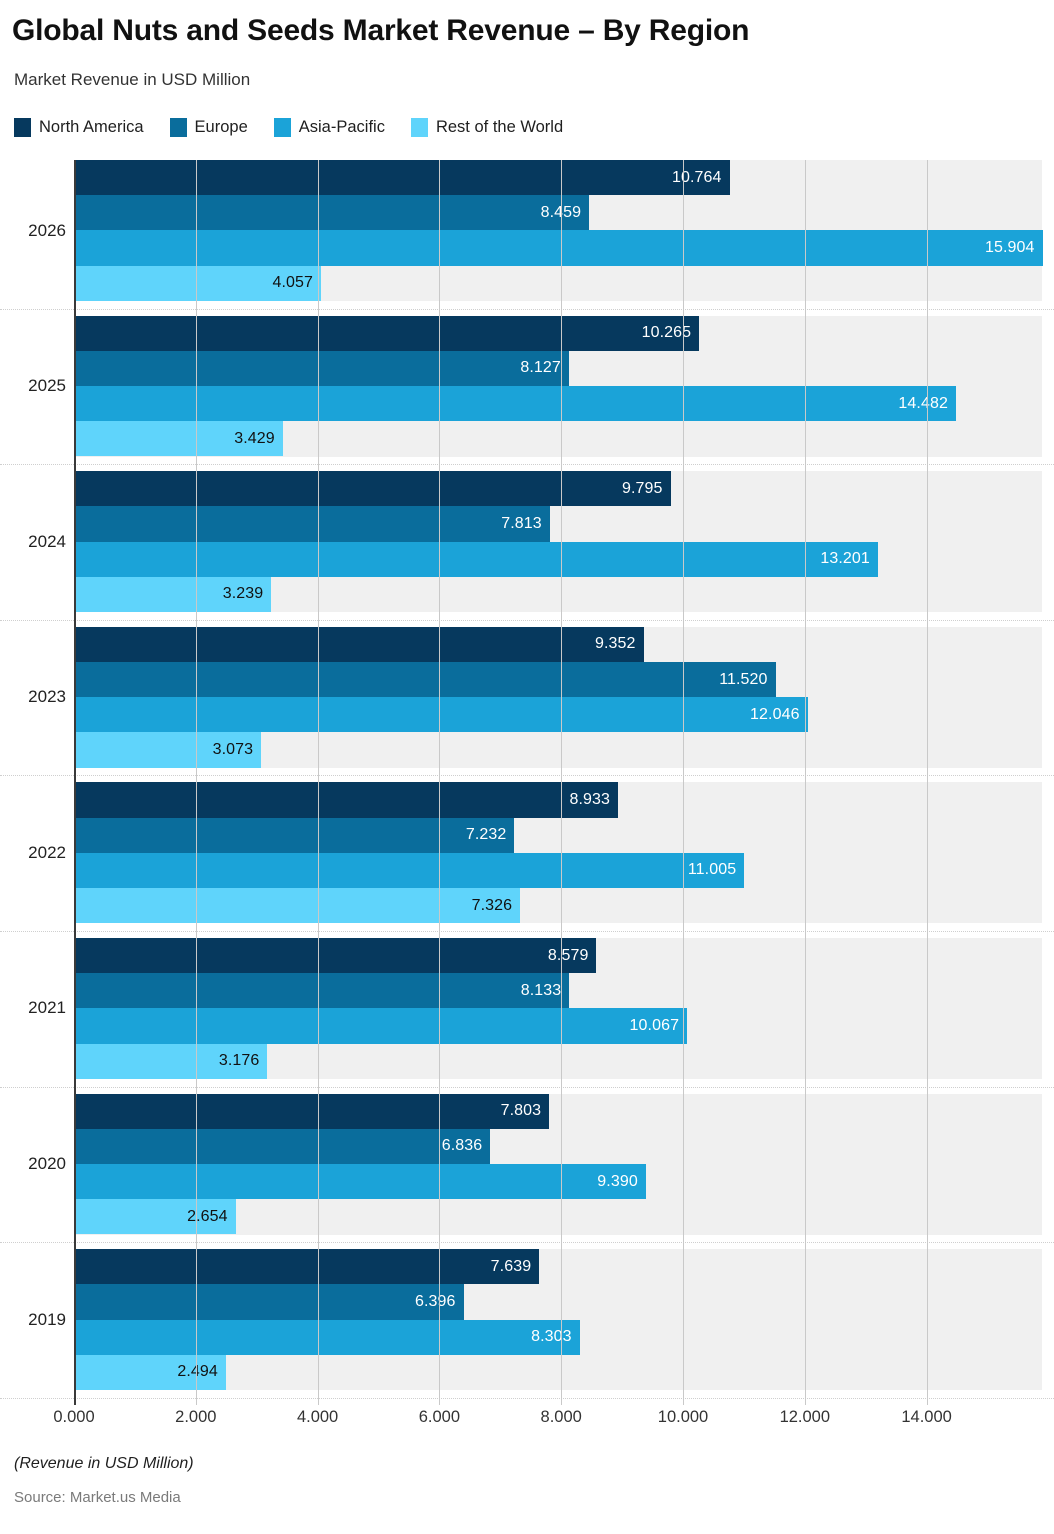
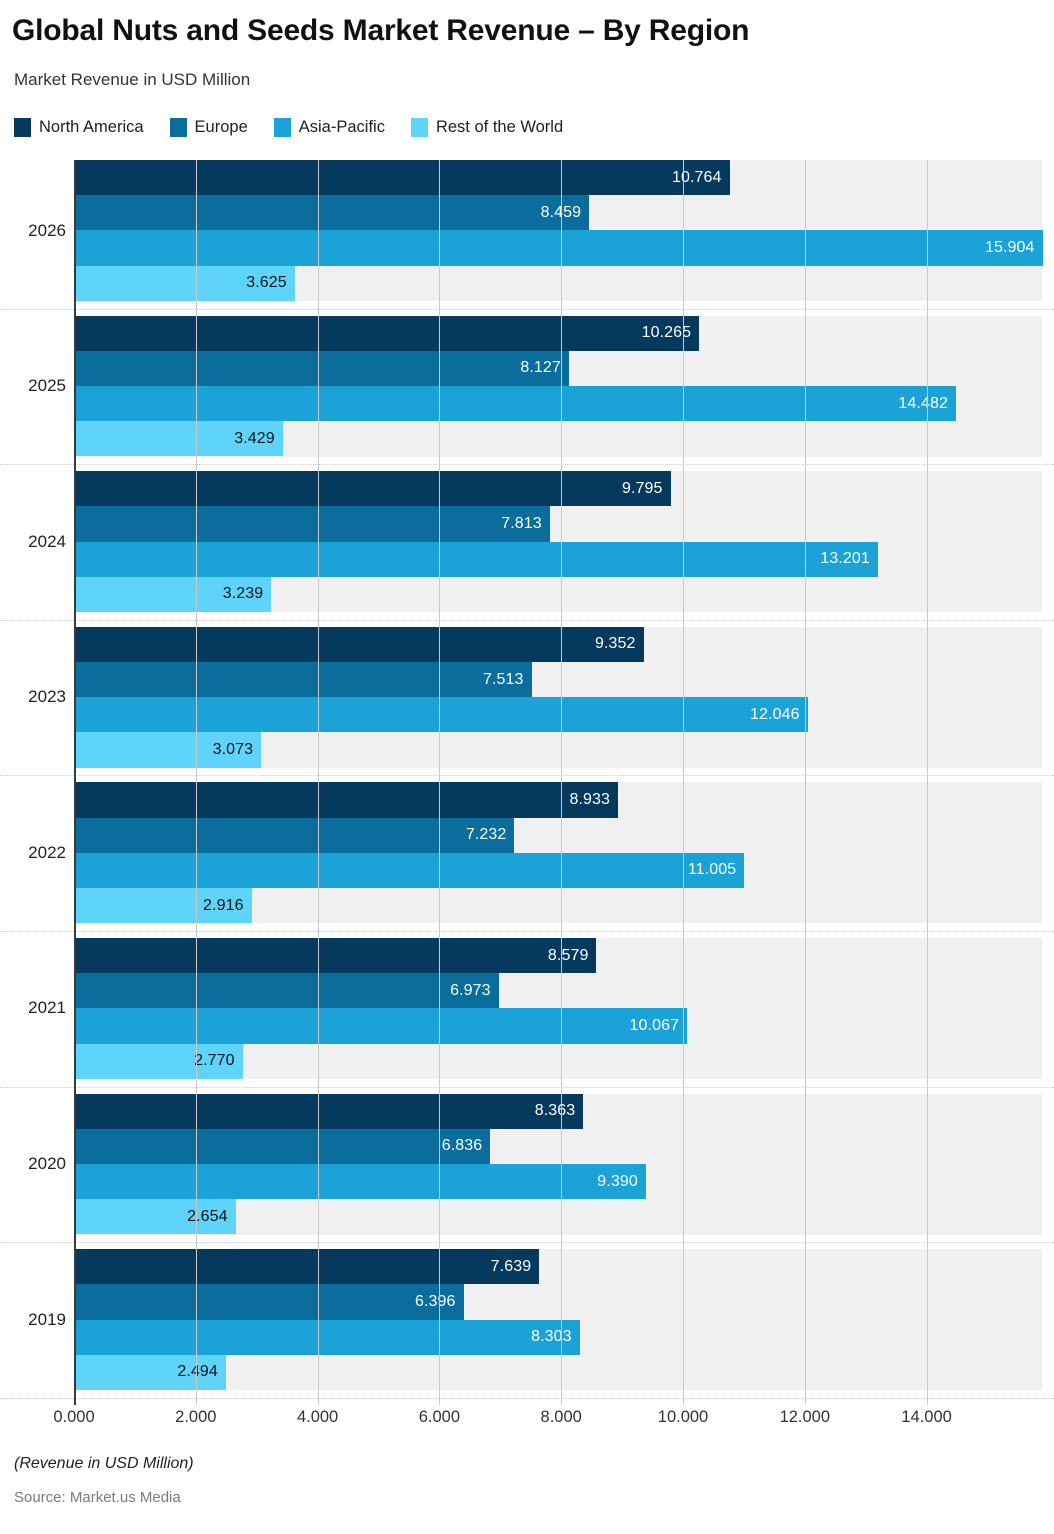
Rest of the World/2026: 4.057 -> 3.625
Europe/2023: 11.520 -> 7.513
Rest of the World/2022: 7.326 -> 2.916
Europe/2021: 8.133 -> 6.973
Rest of the World/2021: 3.176 -> 2.770
North America/2020: 7.803 -> 8.363
